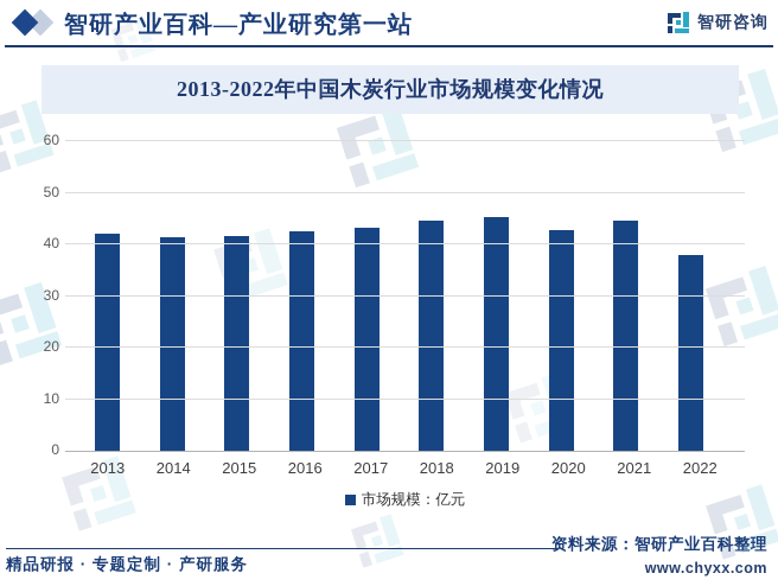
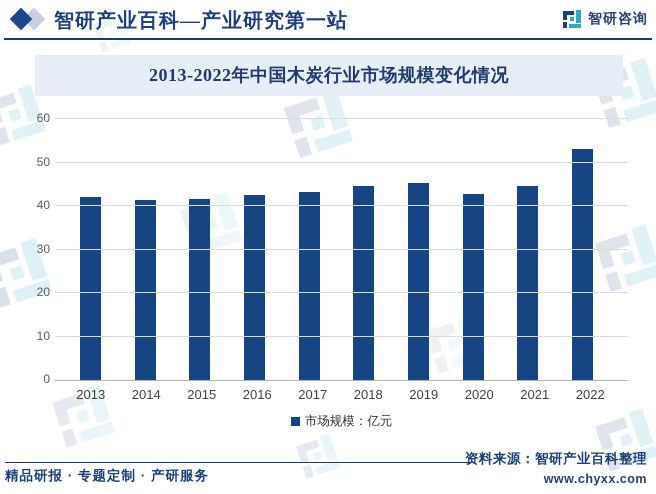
2022: 38 -> 53
